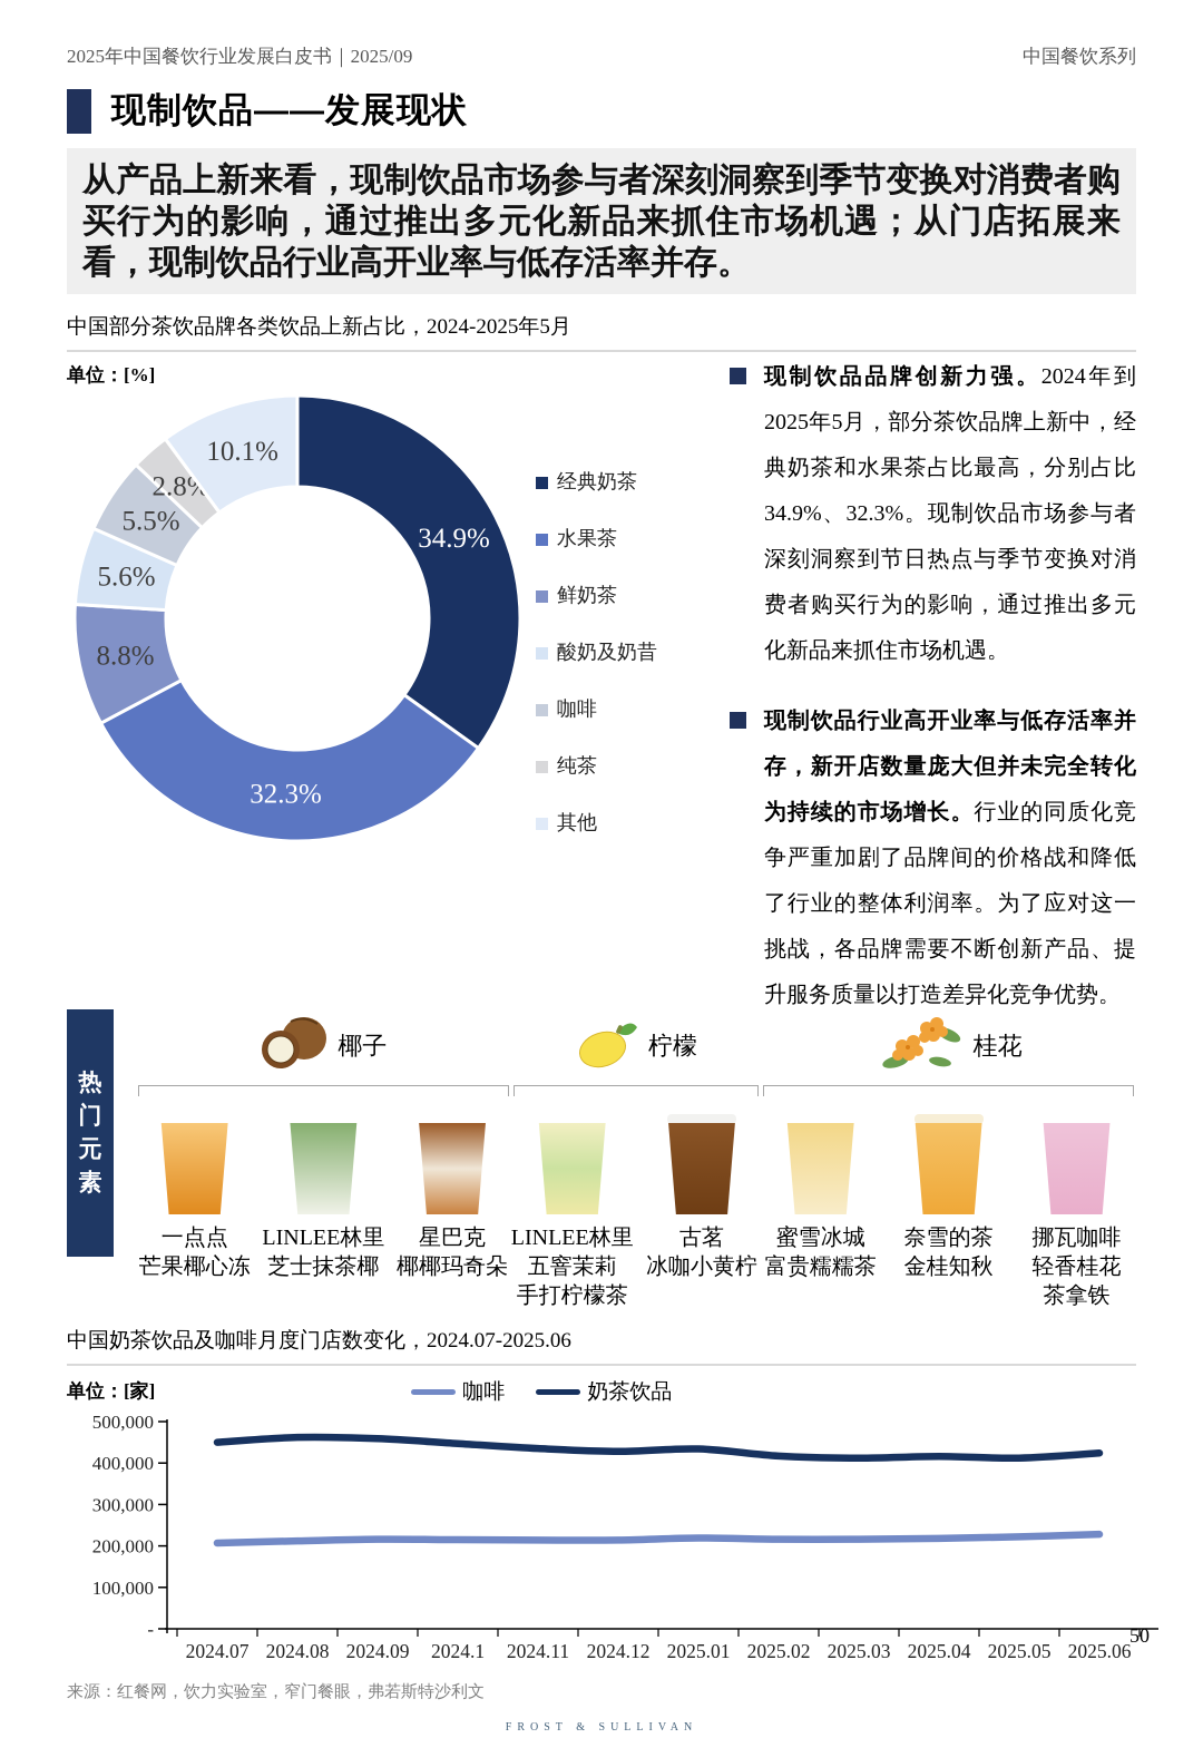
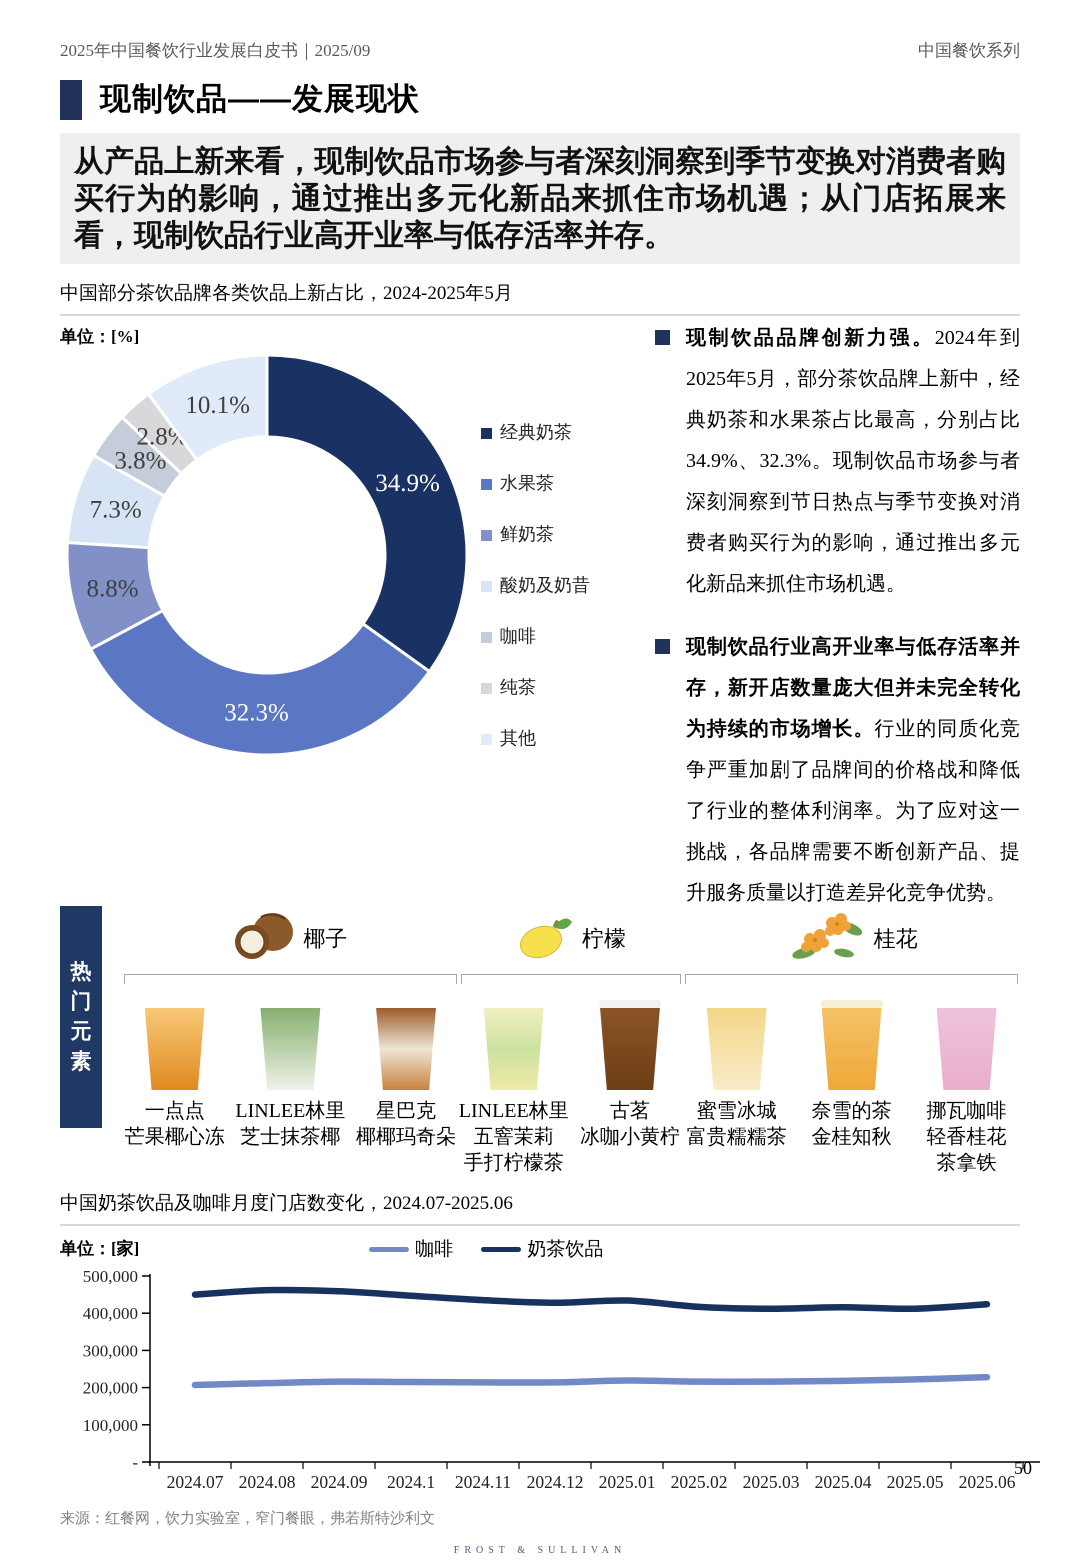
中国部分茶饮品牌各类饮品上新占比，2024-2025年5月/酸奶及奶昔: 5.6% -> 7.3%
中国部分茶饮品牌各类饮品上新占比，2024-2025年5月/咖啡: 5.5% -> 3.8%
